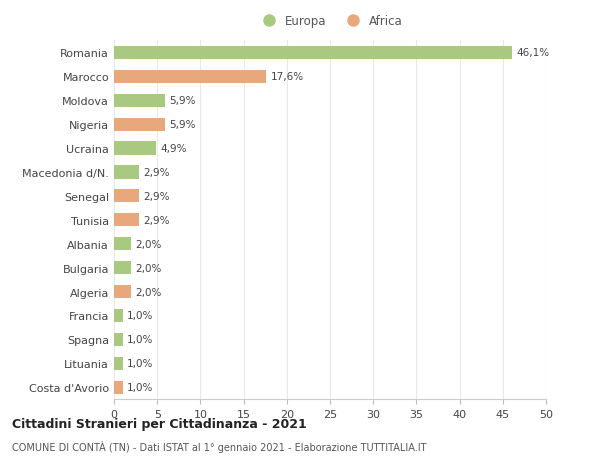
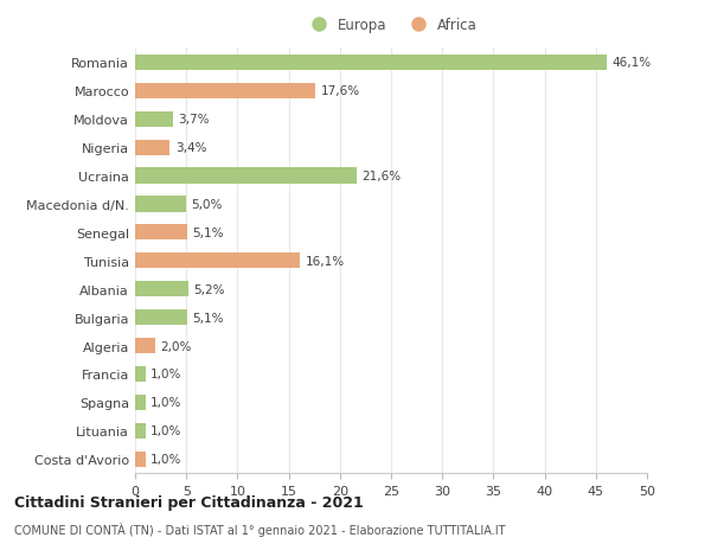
Moldova: 5,9% -> 3,7%
Nigeria: 5,9% -> 3,4%
Ucraina: 4,9% -> 21,6%
Macedonia d/N.: 2,9% -> 5,0%
Senegal: 2,9% -> 5,1%
Tunisia: 2,9% -> 16,1%
Albania: 2,0% -> 5,2%
Bulgaria: 2,0% -> 5,1%
